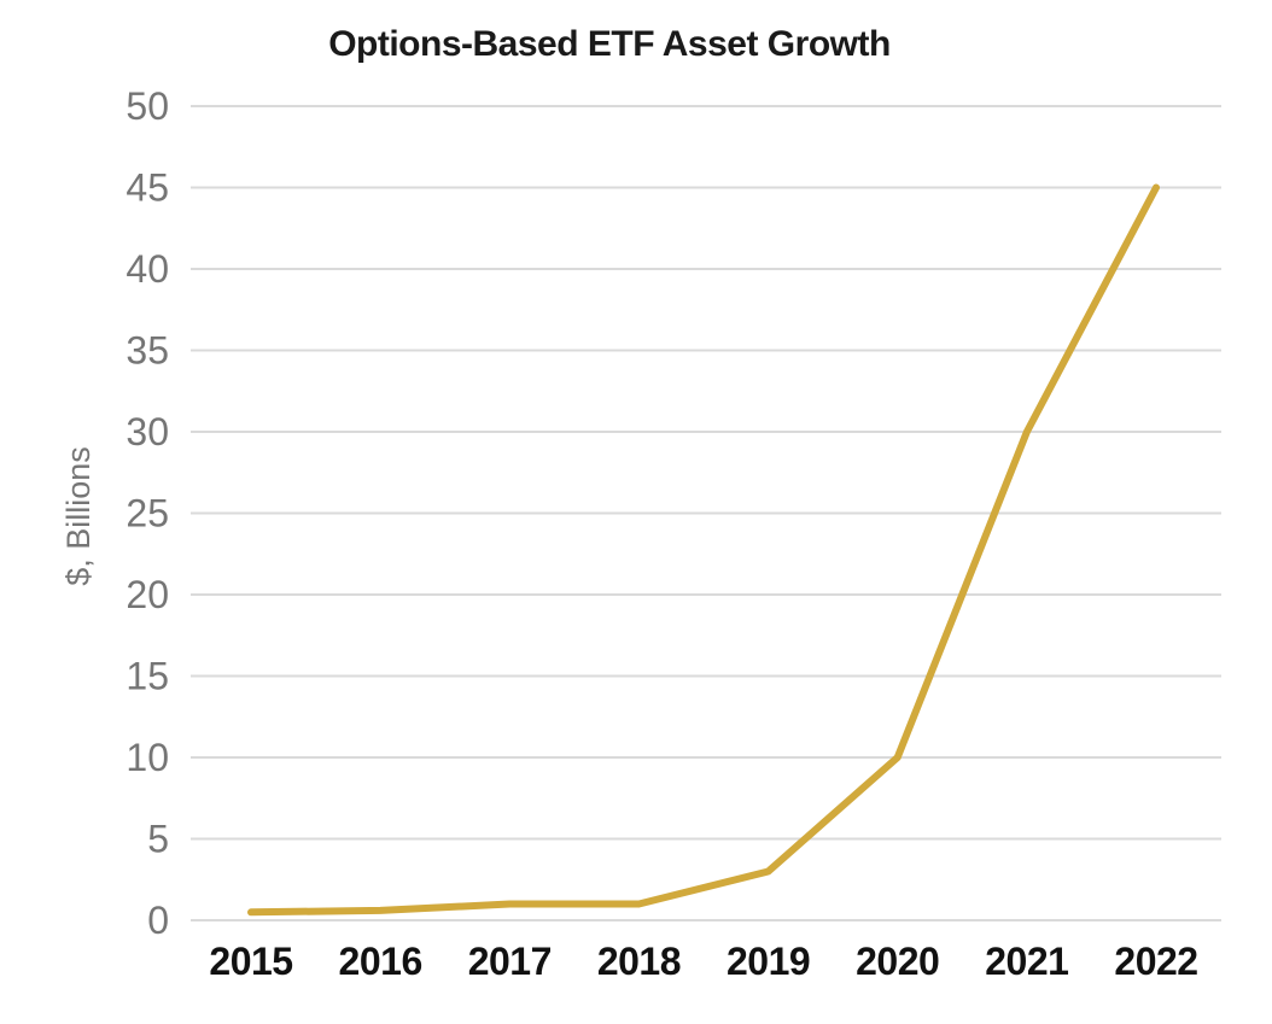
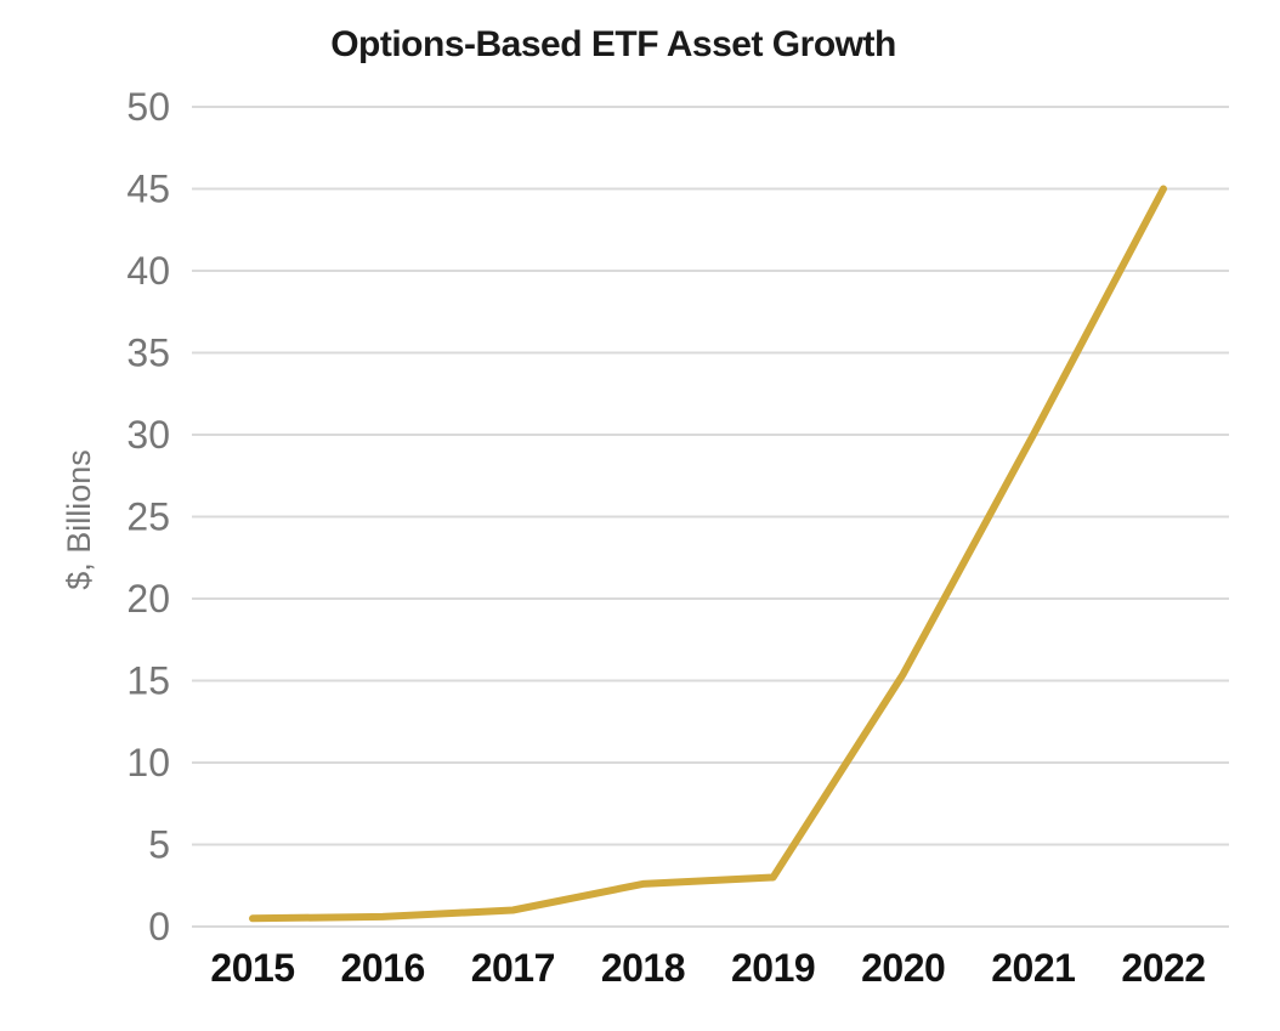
2018: 1.0 -> 2.6
2020: 10.0 -> 15.4
